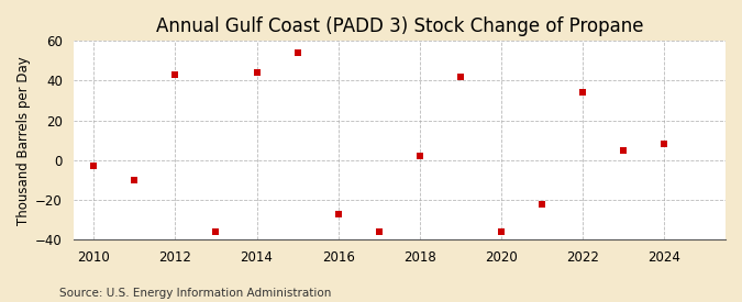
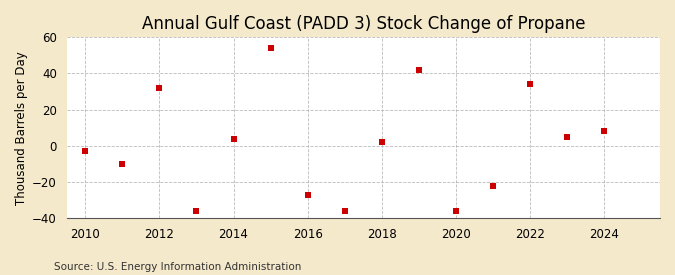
2012: 43 -> 32
2014: 44 -> 4
